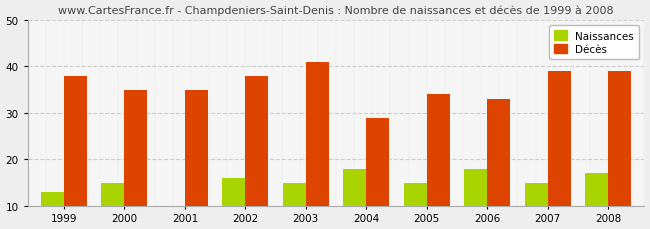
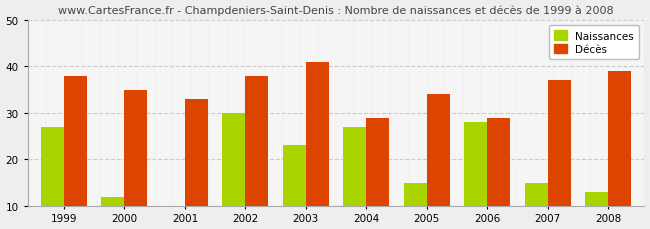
Naissances/1999: 13 -> 27
Naissances/2000: 15 -> 12
Décès/2001: 35 -> 33
Naissances/2002: 16 -> 30
Naissances/2003: 15 -> 23
Naissances/2004: 18 -> 27
Naissances/2006: 18 -> 28
Décès/2006: 33 -> 29
Décès/2007: 39 -> 37
Naissances/2008: 17 -> 13
